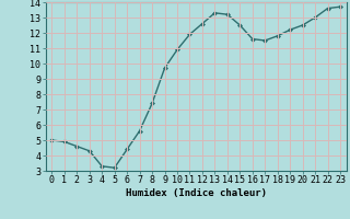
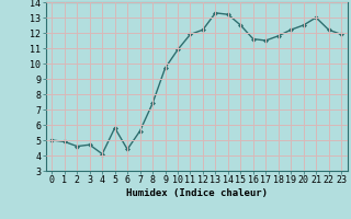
3: 4.3 -> 4.7
4: 3.3 -> 4.1
5: 3.2 -> 5.8
12: 12.6 -> 12.2
22: 13.6 -> 12.2
23: 13.7 -> 11.9
